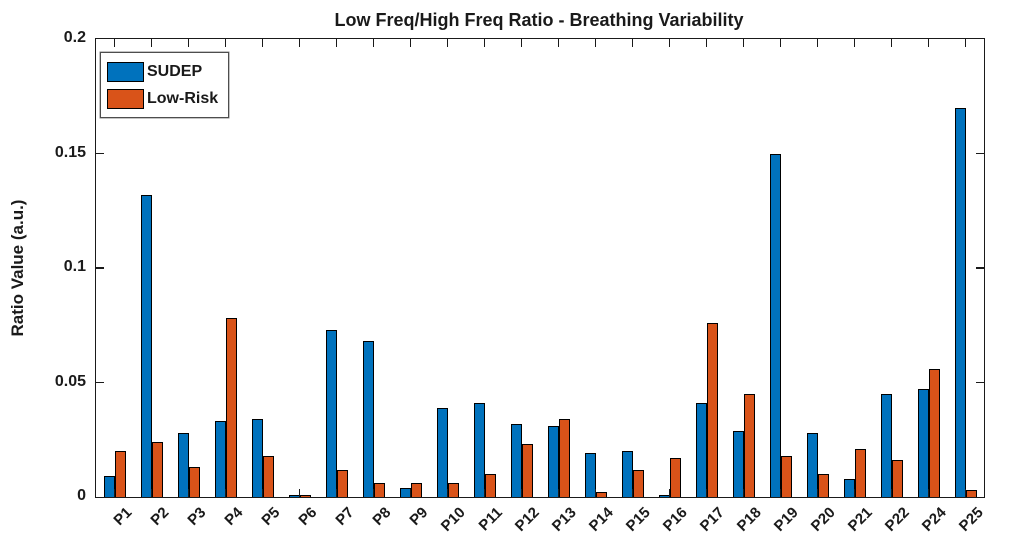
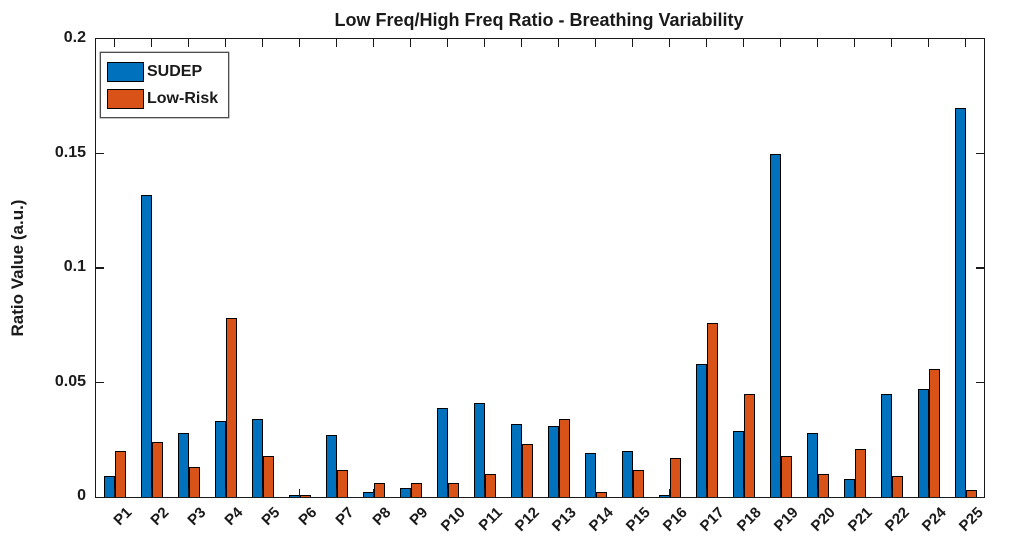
SUDEP/P7: 0.073 -> 0.027
SUDEP/P8: 0.068 -> 0.002
SUDEP/P17: 0.041 -> 0.058
Low-Risk/P22: 0.016 -> 0.009
